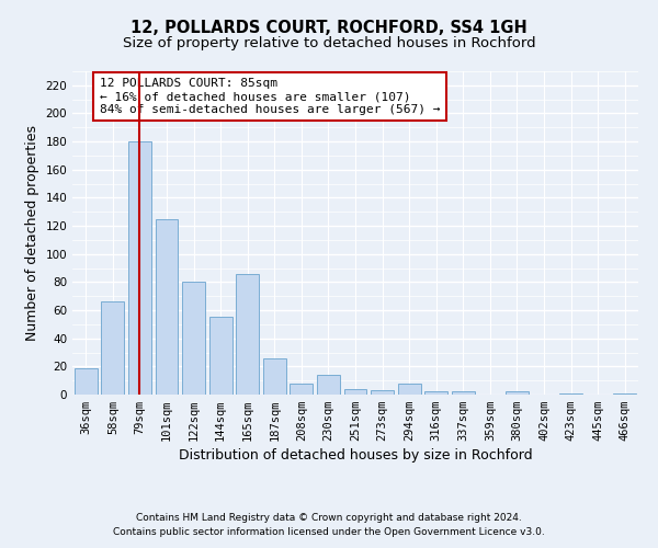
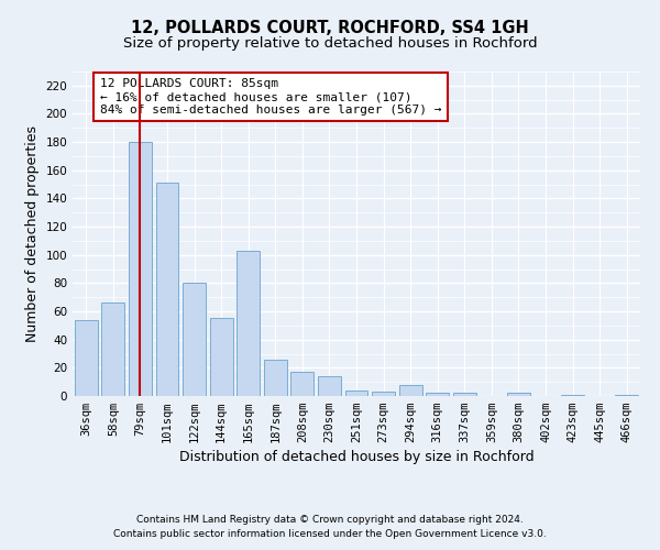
36sqm: 19 -> 54
101sqm: 125 -> 151
165sqm: 86 -> 103
208sqm: 8 -> 17
